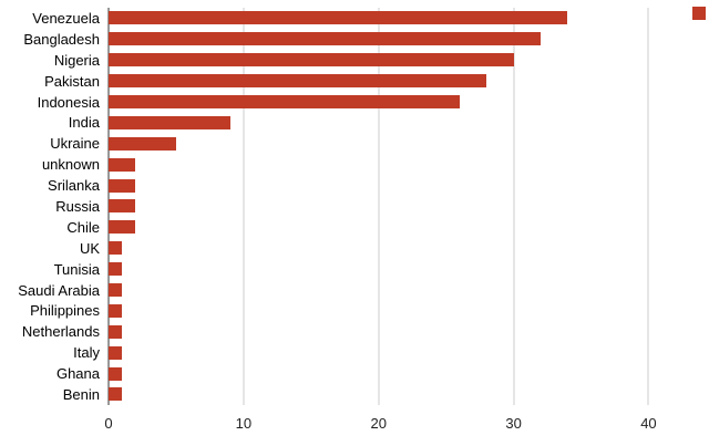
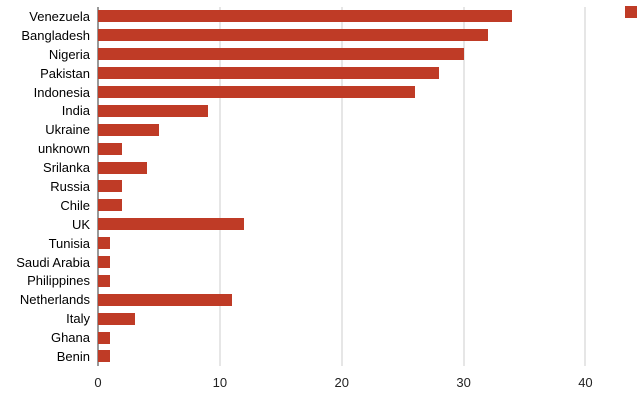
Srilanka: 2 -> 4
UK: 1 -> 12
Netherlands: 1 -> 11
Italy: 1 -> 3
